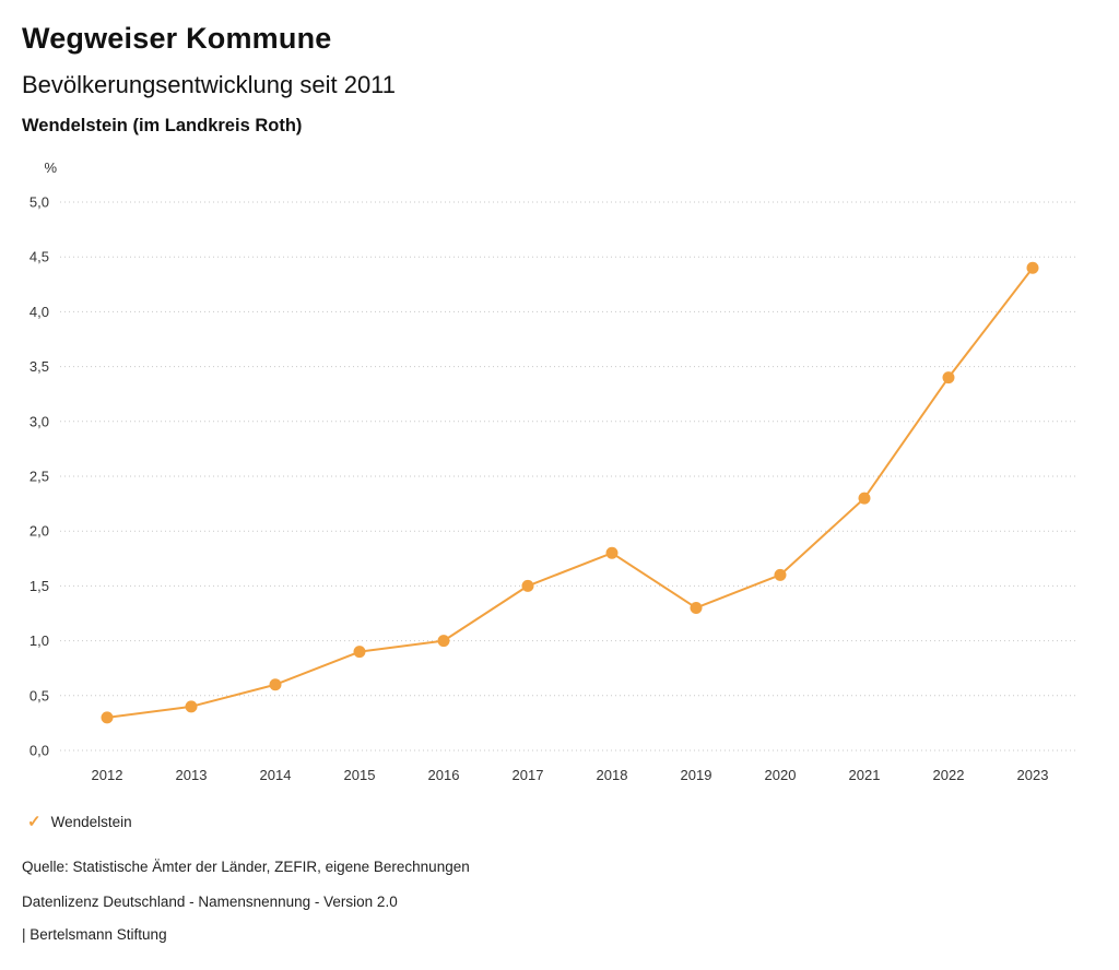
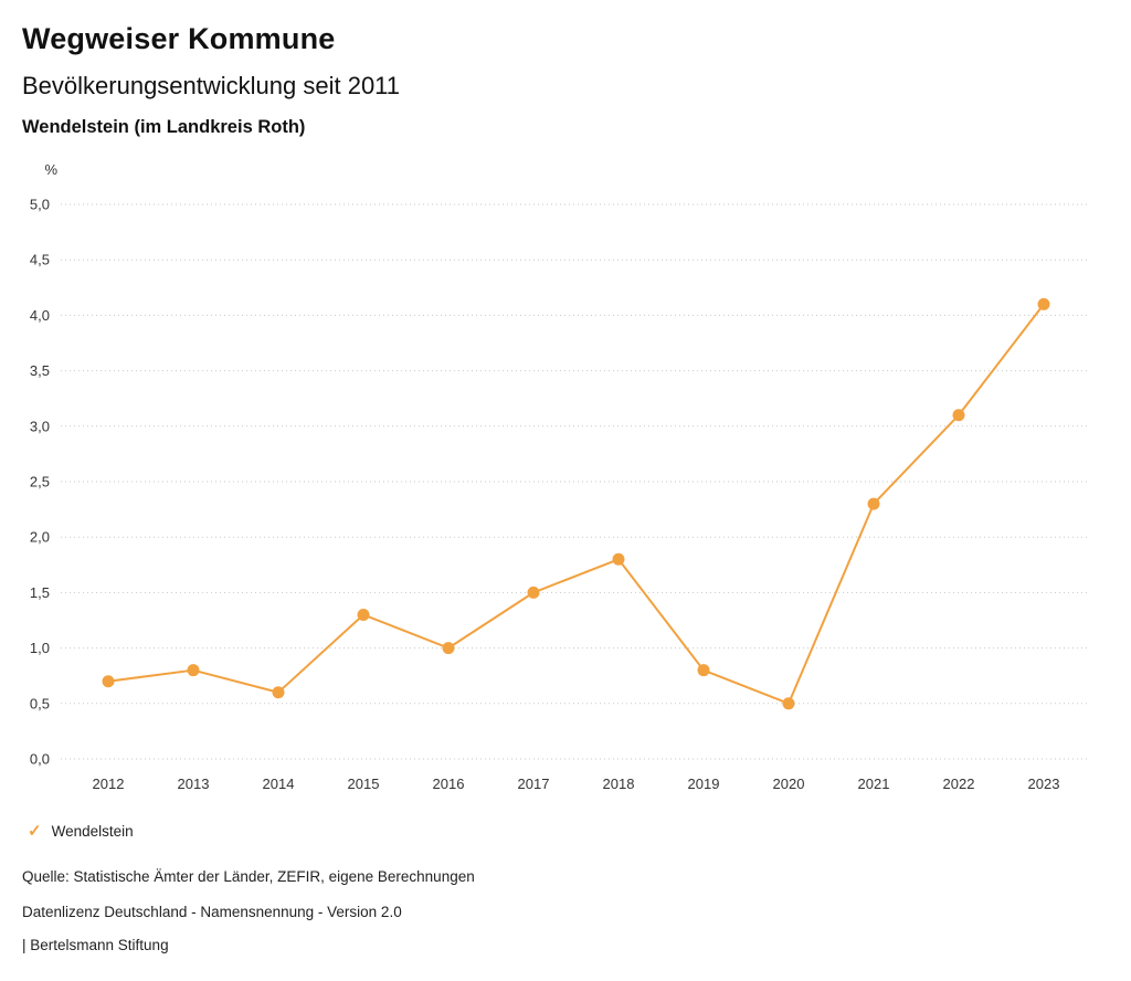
2012: 0,3 -> 0,7
2013: 0,4 -> 0,8
2015: 0,9 -> 1,3
2019: 1,3 -> 0,8
2020: 1,6 -> 0,5
2022: 3,4 -> 3,1
2023: 4,4 -> 4,1
